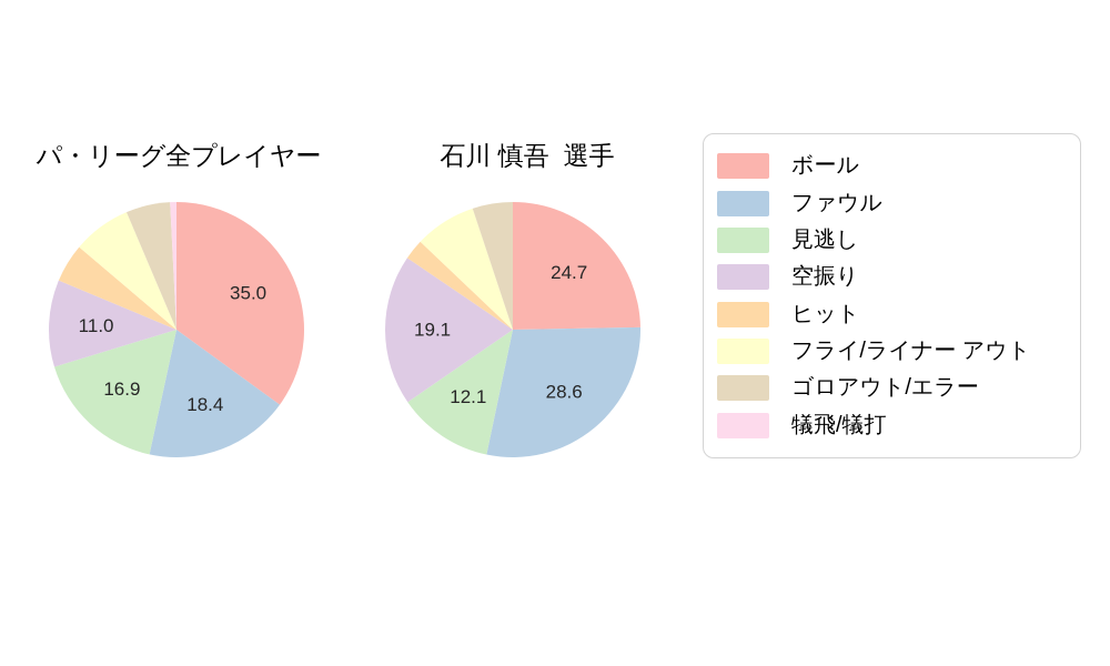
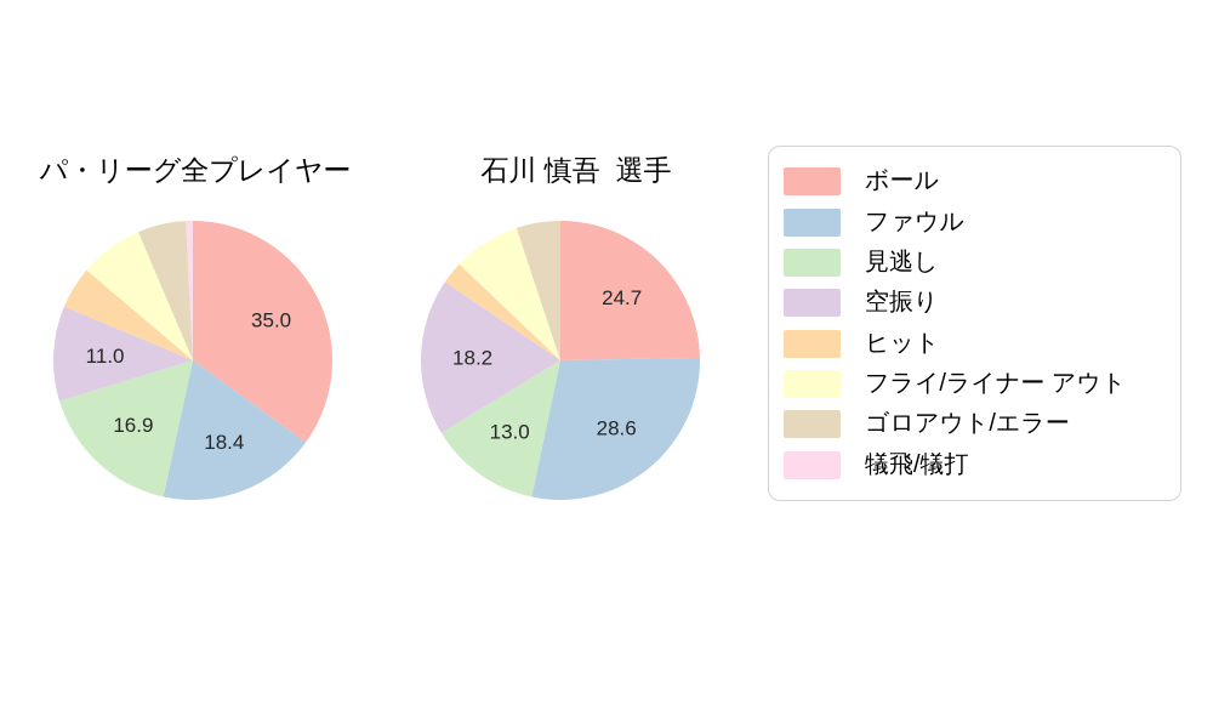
石川 慎吾 選手/見逃し: 12.1 -> 13.0
石川 慎吾 選手/空振り: 19.1 -> 18.2
